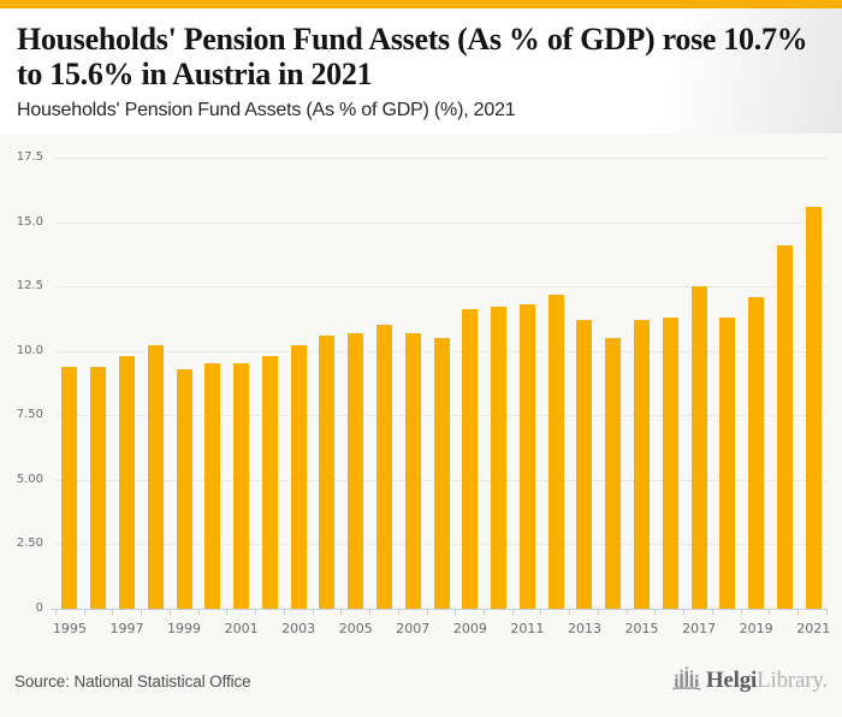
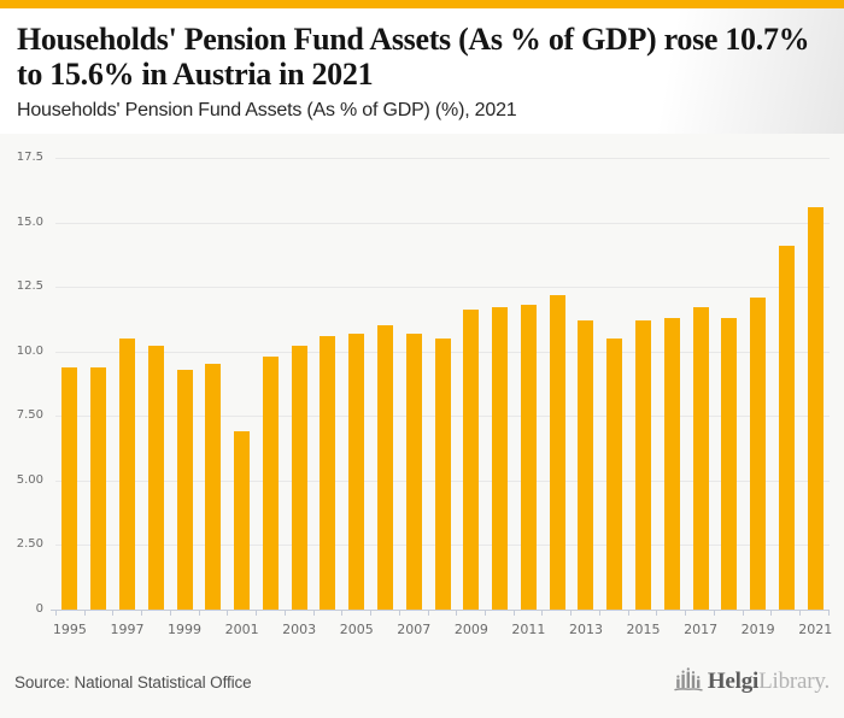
1997: 9.8 -> 10.5
2001: 9.5 -> 6.9
2017: 12.5 -> 11.7
